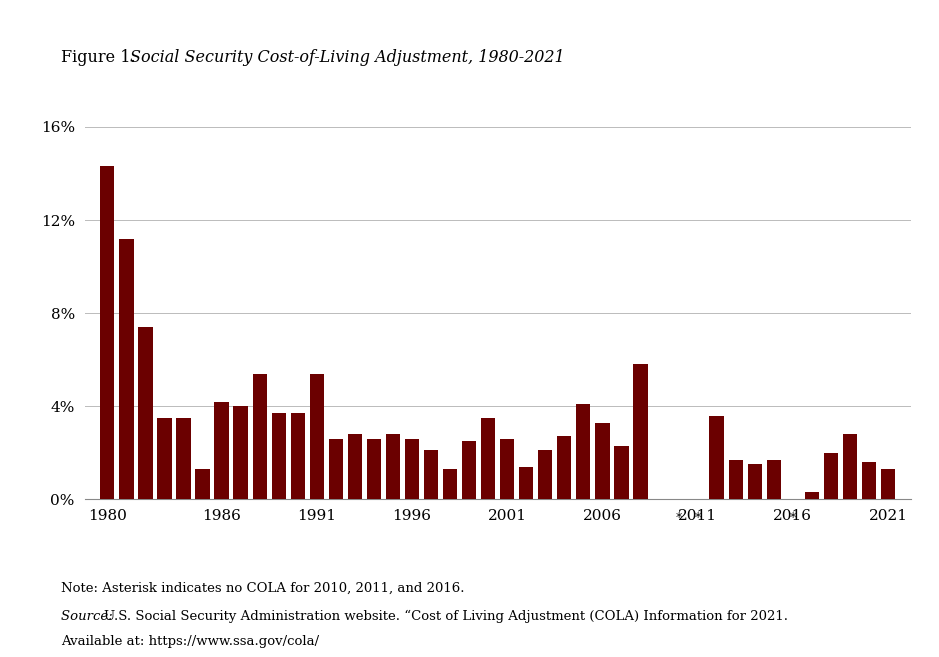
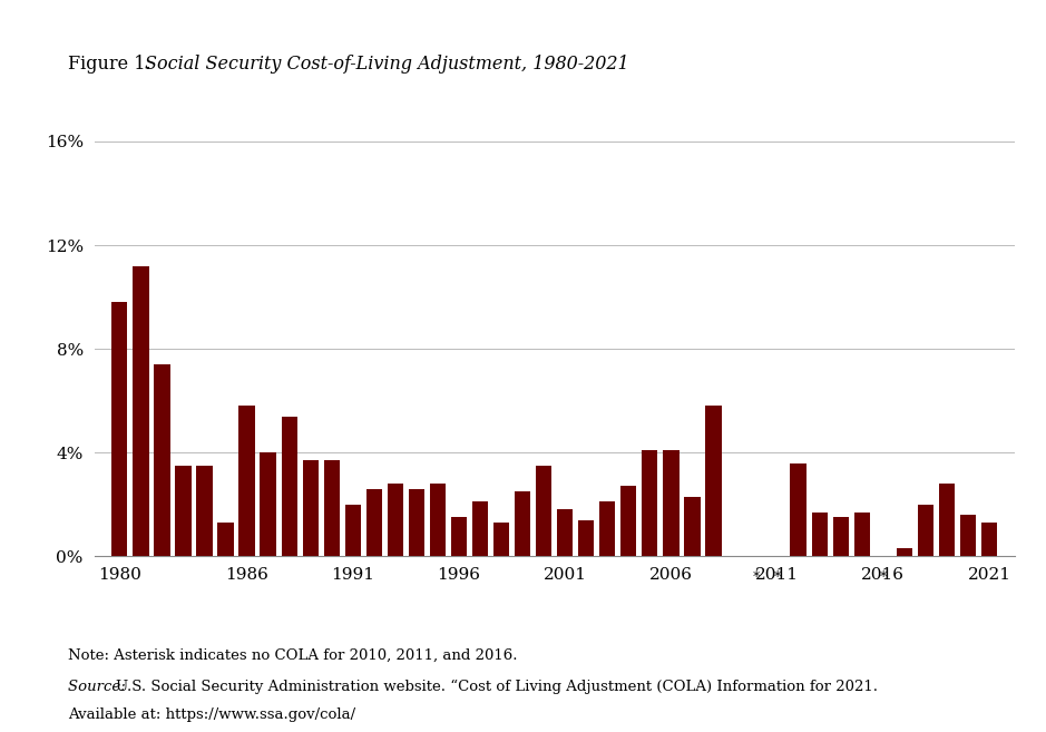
1980: 14.3% -> 9.8%
1986: 4.2% -> 5.8%
1991: 5.4% -> 2.0%
1996: 2.6% -> 1.5%
2001: 2.6% -> 1.8%
2006: 3.3% -> 4.1%
